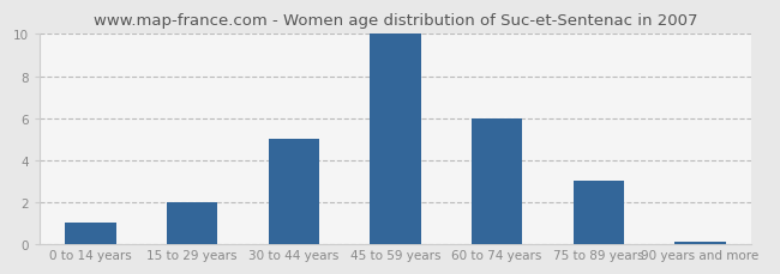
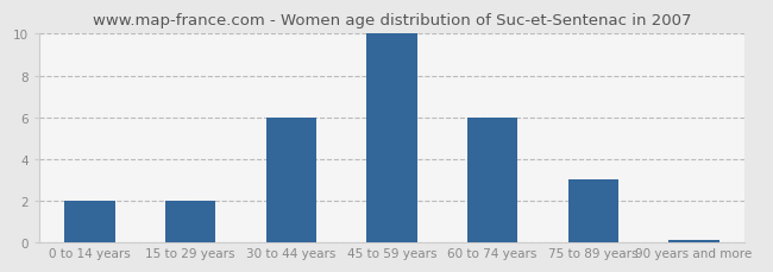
0 to 14 years: 1.0 -> 2.0
30 to 44 years: 5.0 -> 6.0
